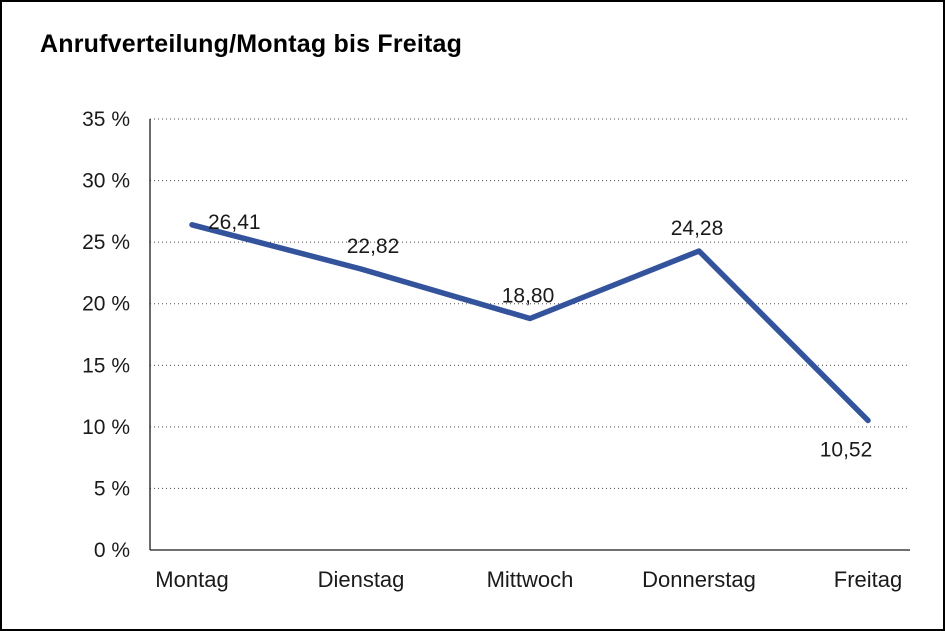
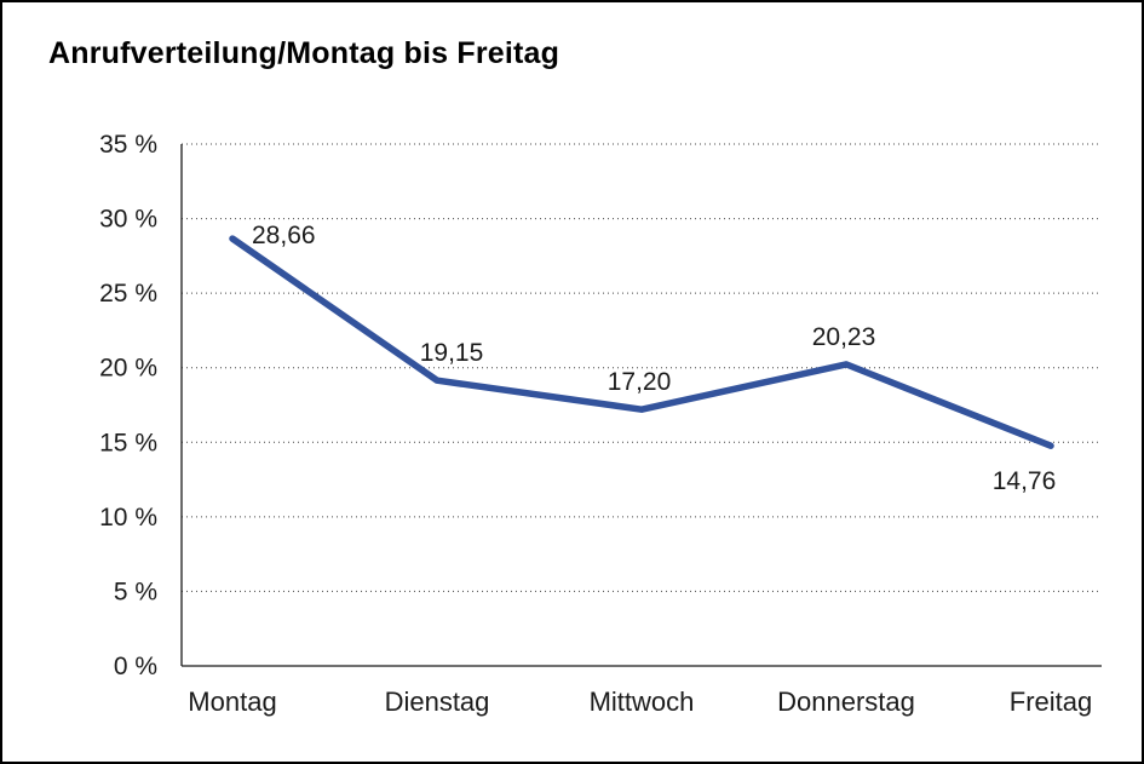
Montag: 26,41 -> 28,66
Dienstag: 22,82 -> 19,15
Mittwoch: 18,80 -> 17,20
Donnerstag: 24,28 -> 20,23
Freitag: 10,52 -> 14,76
